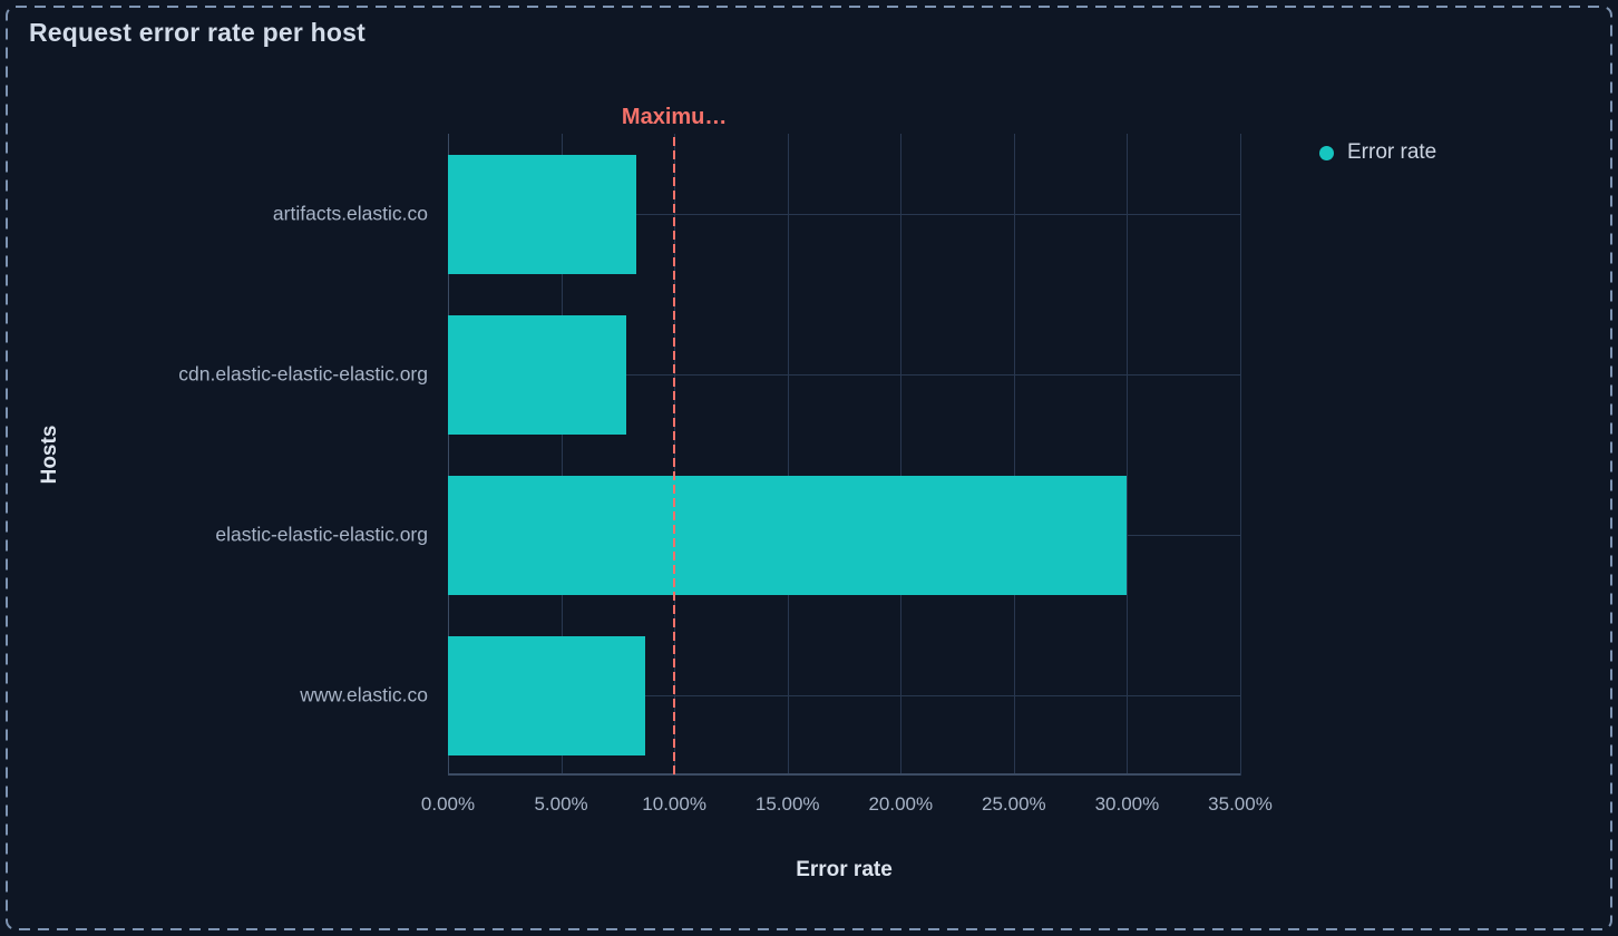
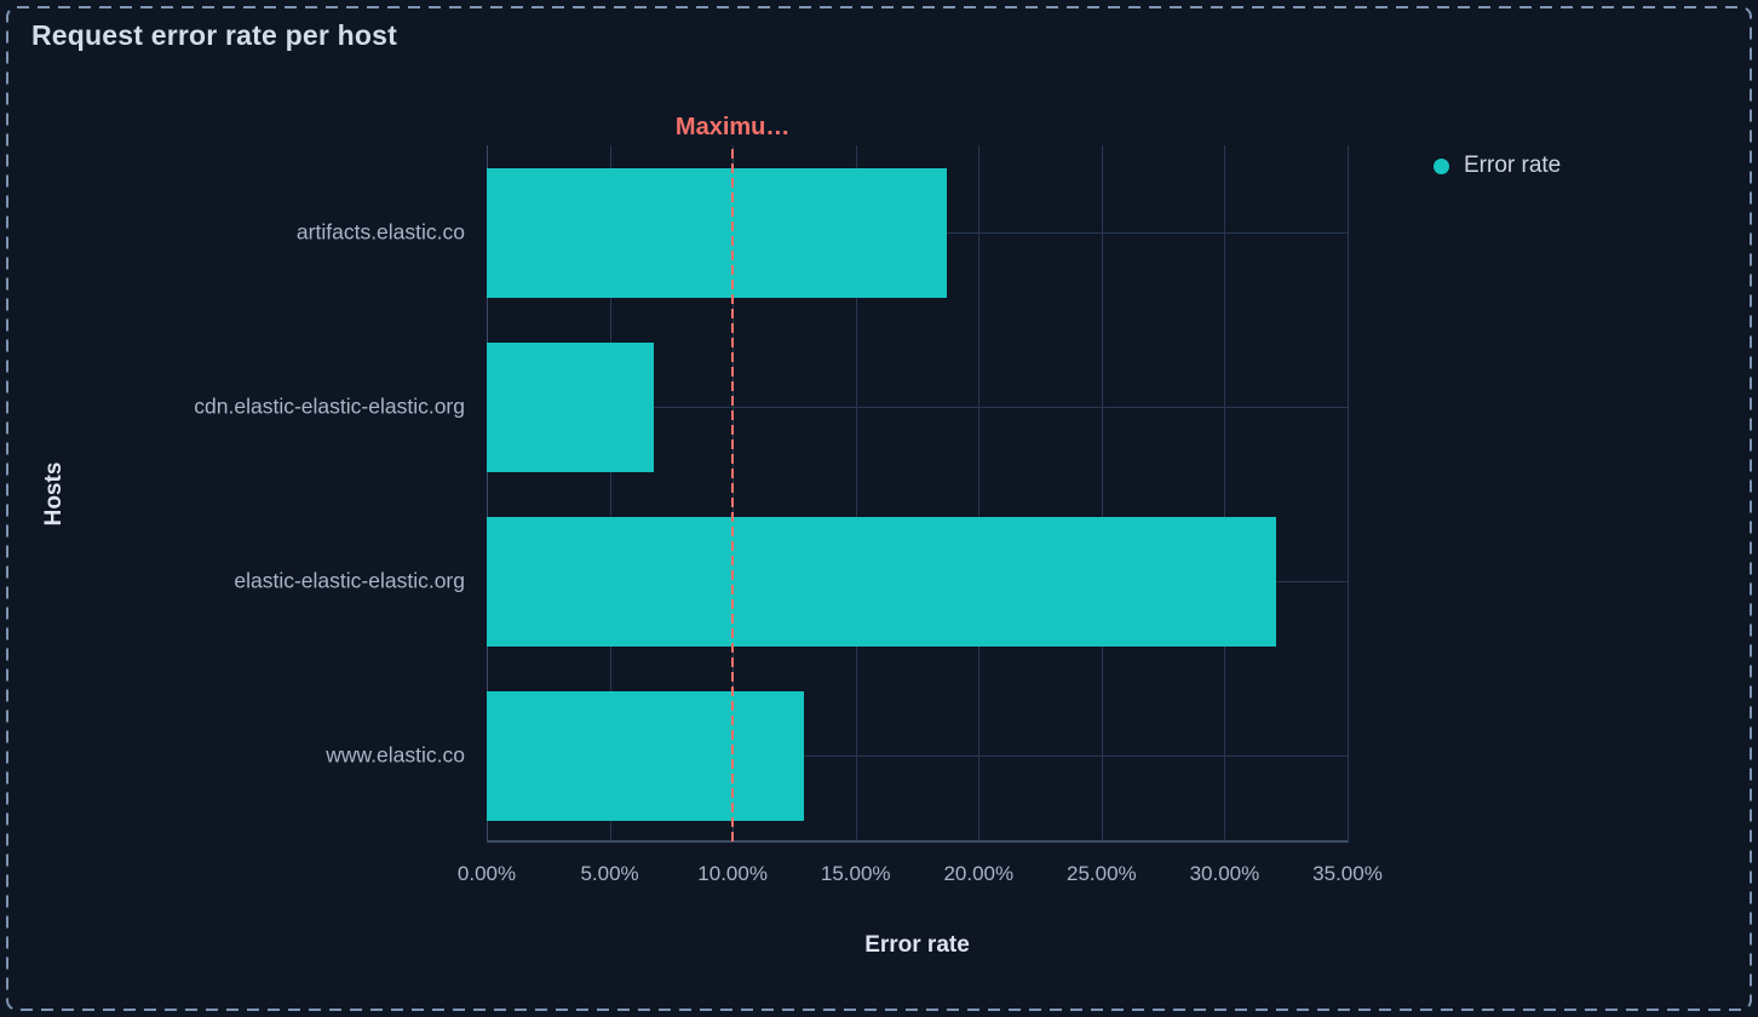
artifacts.elastic.co: 8.3% -> 18.7%
cdn.elastic-elastic-elastic.org: 7.9% -> 6.8%
elastic-elastic-elastic.org: 30.0% -> 32.1%
www.elastic.co: 8.7% -> 12.9%
